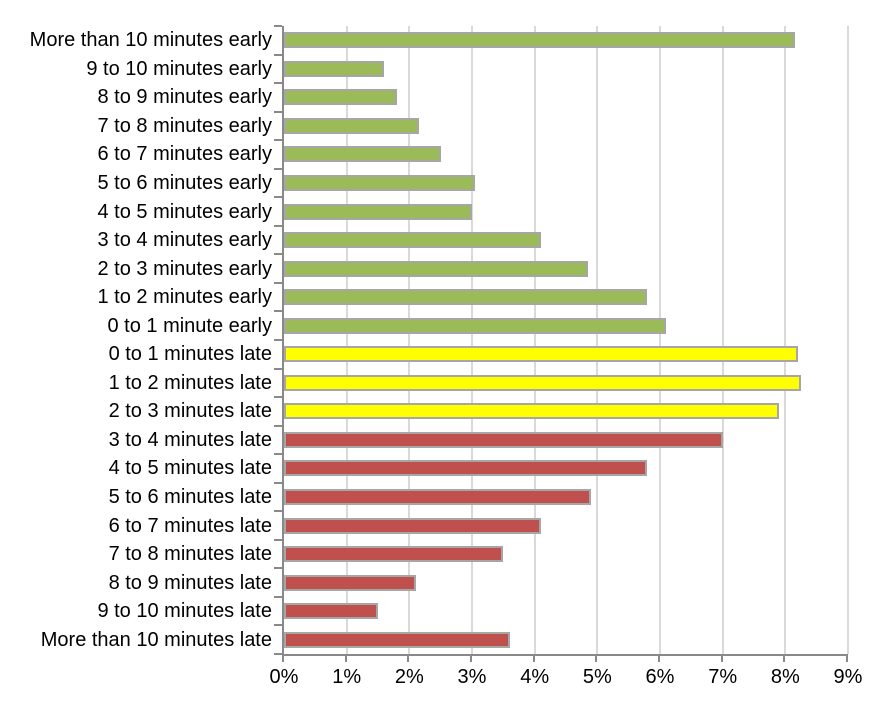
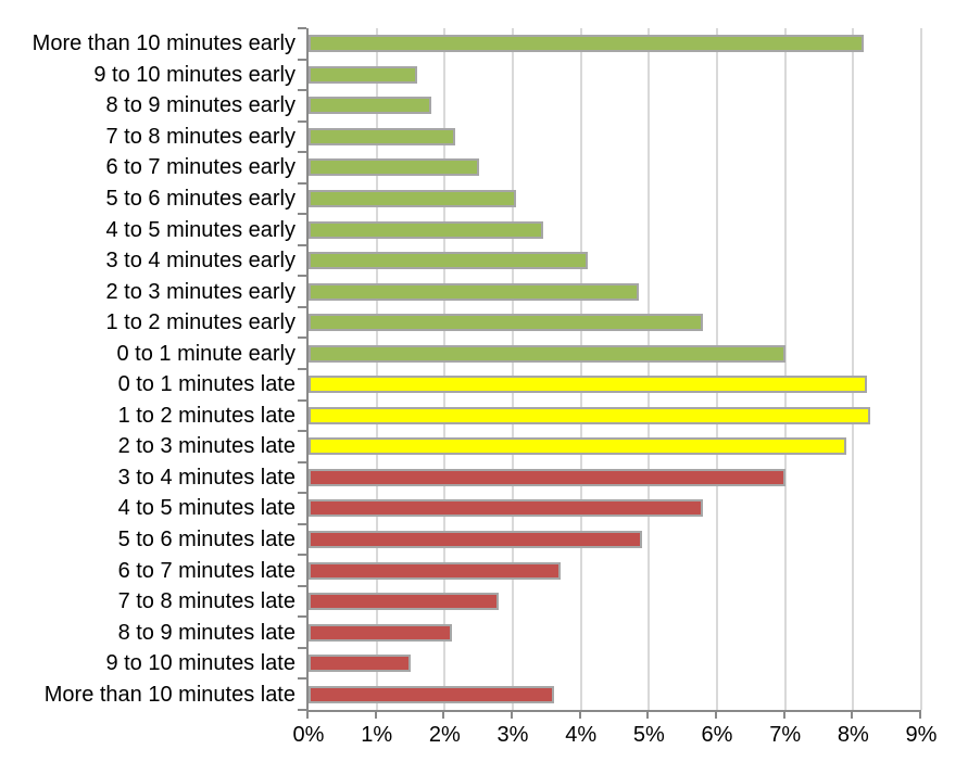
4 to 5 minutes early: 3.0% -> 3.5%
0 to 1 minute early: 6.1% -> 7.0%
6 to 7 minutes late: 4.1% -> 3.7%
7 to 8 minutes late: 3.5% -> 2.8%
